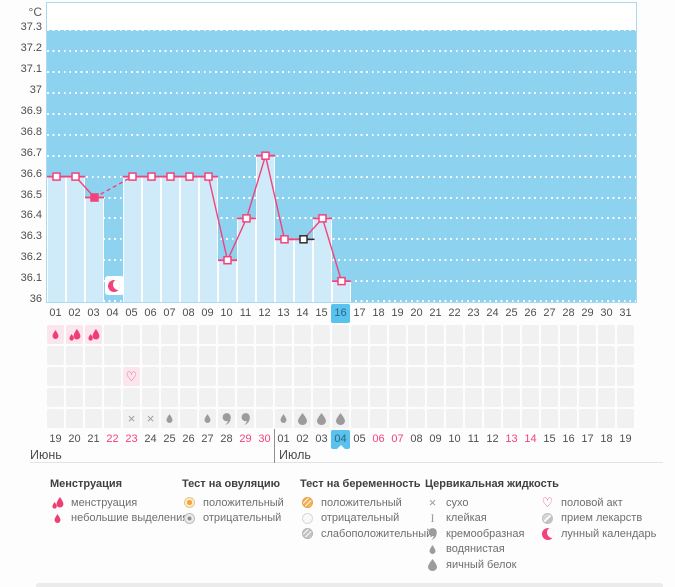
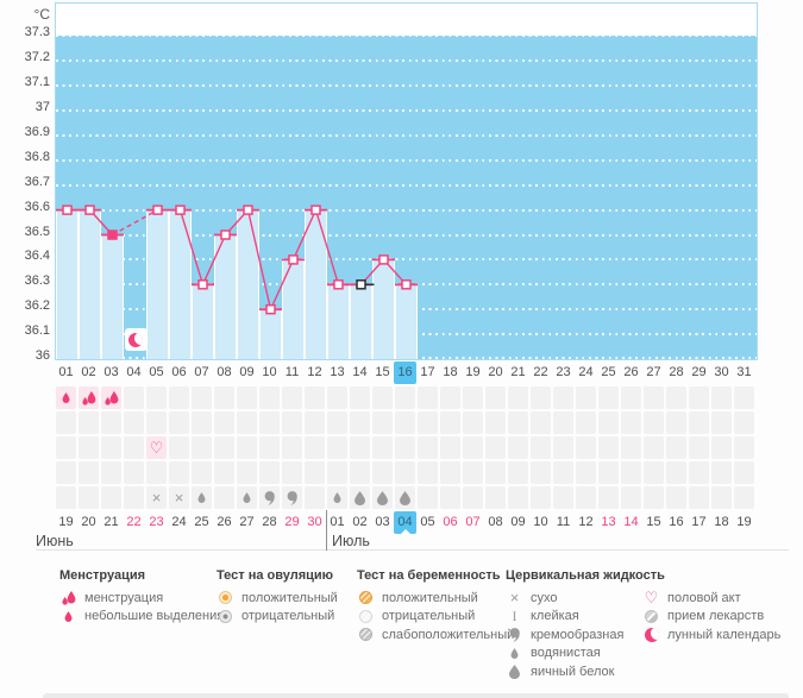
07: 36.6 -> 36.3
08: 36.6 -> 36.5
12: 36.7 -> 36.6
16: 36.1 -> 36.3
